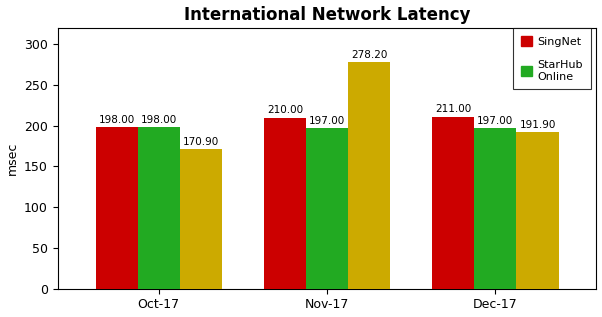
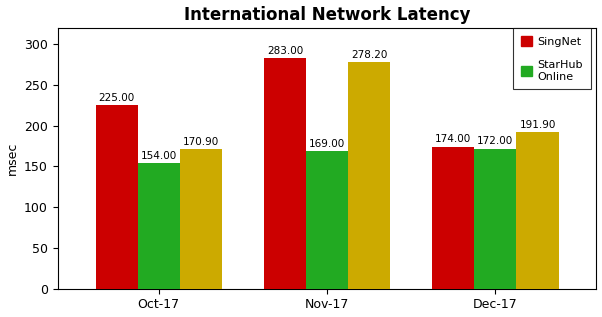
SingNet/Oct-17: 198.00 -> 225.00
StarHub Online/Oct-17: 198.00 -> 154.00
SingNet/Nov-17: 210.00 -> 283.00
StarHub Online/Nov-17: 197.00 -> 169.00
SingNet/Dec-17: 211.00 -> 174.00
StarHub Online/Dec-17: 197.00 -> 172.00
